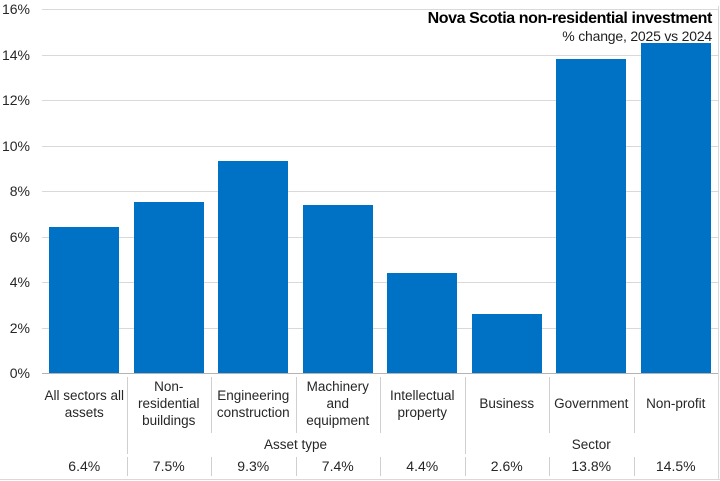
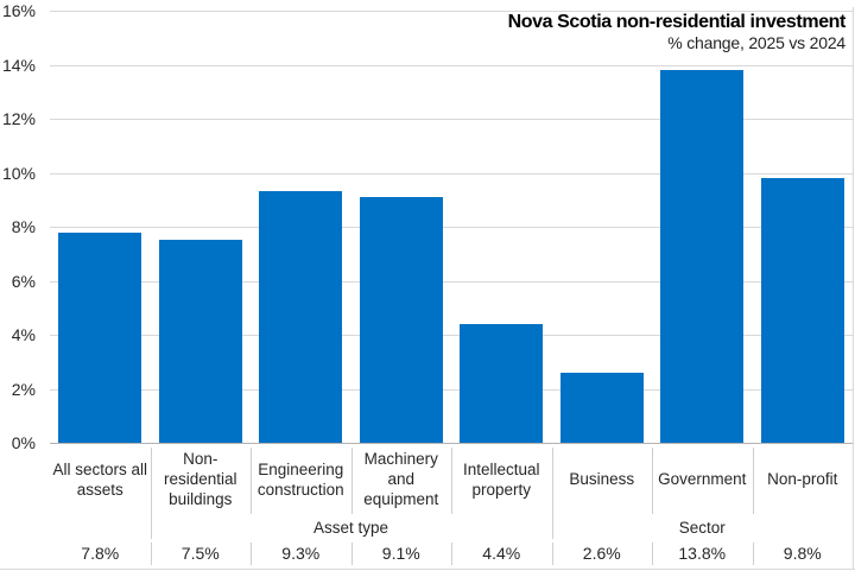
All sectors all assets: 6.4% -> 7.8%
Machinery and equipment: 7.4% -> 9.1%
Non-profit: 14.5% -> 9.8%
